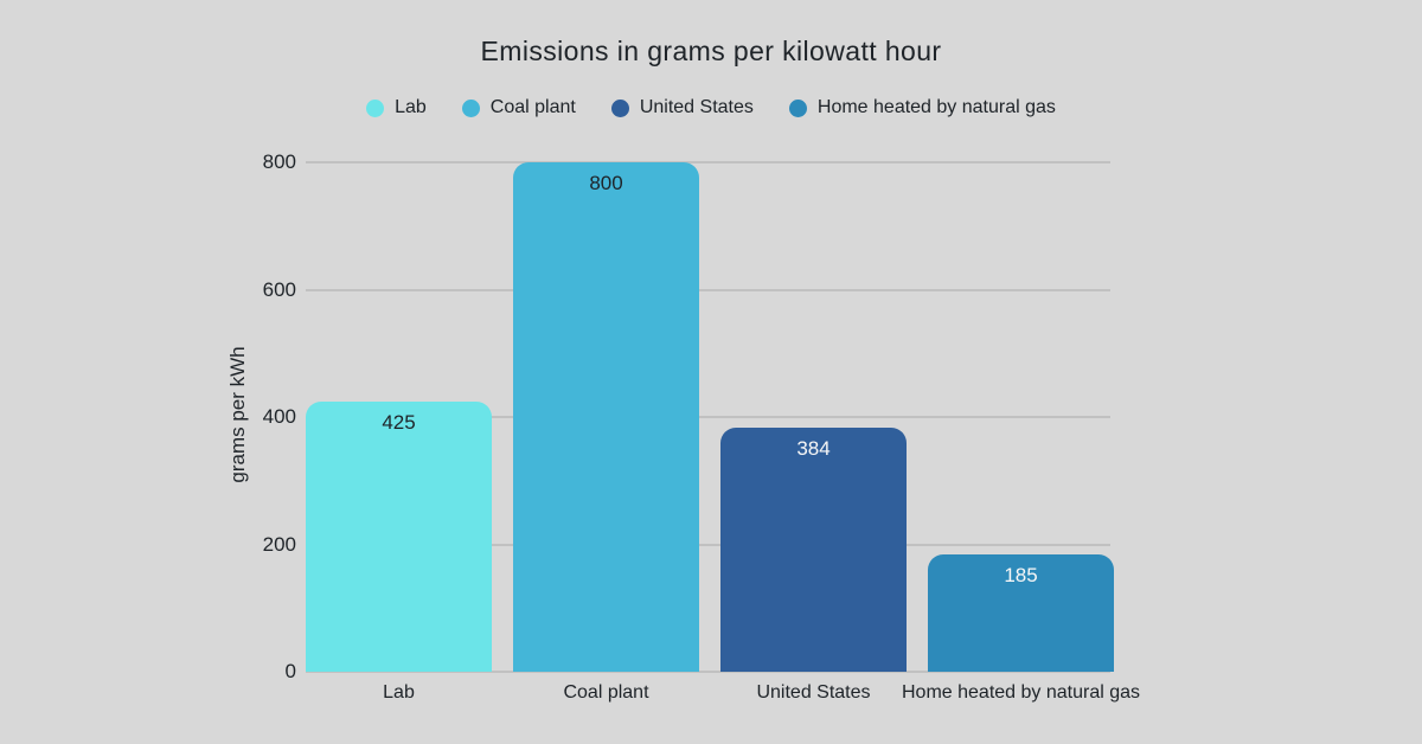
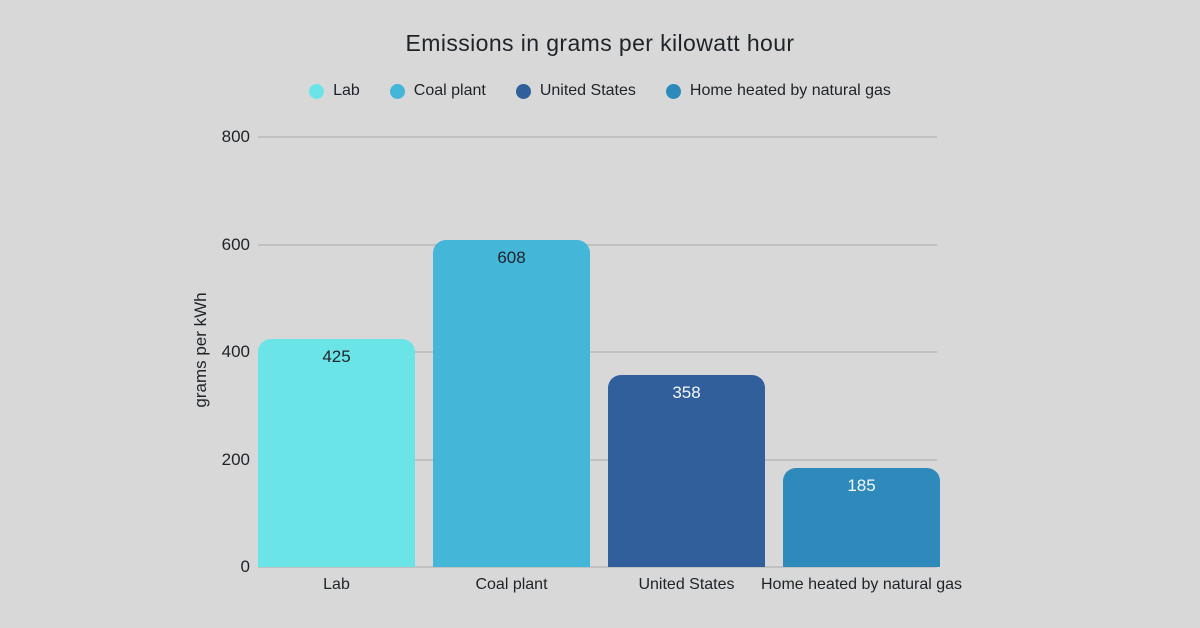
Coal plant: 800 -> 608
United States: 384 -> 358
